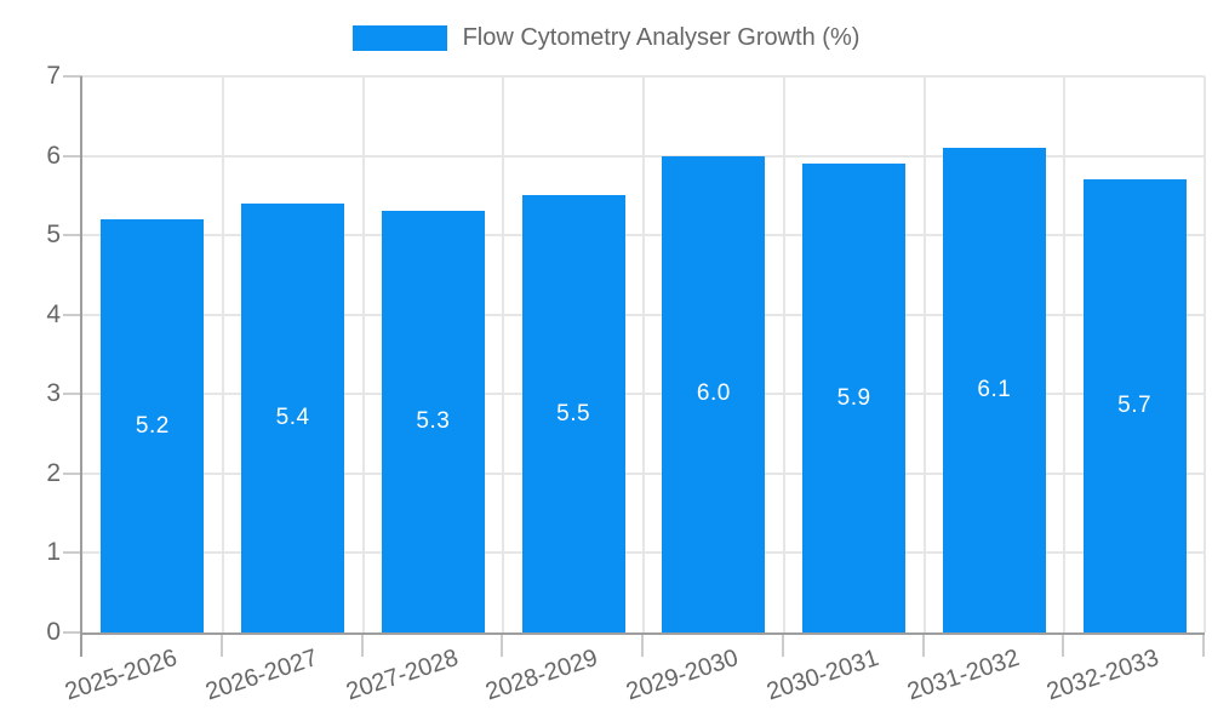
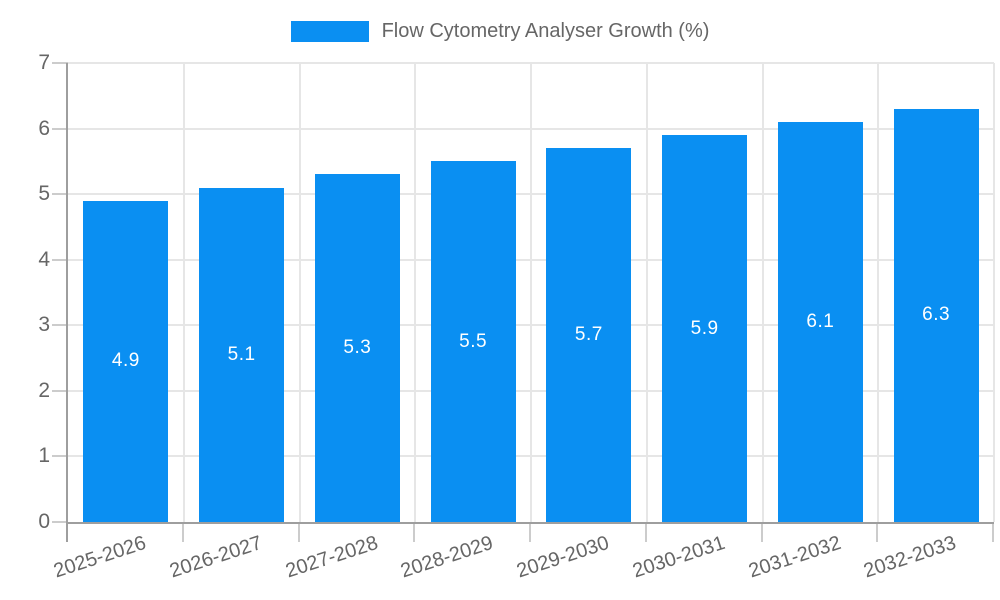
2025-2026: 5.2 -> 4.9
2026-2027: 5.4 -> 5.1
2029-2030: 6.0 -> 5.7
2032-2033: 5.7 -> 6.3
